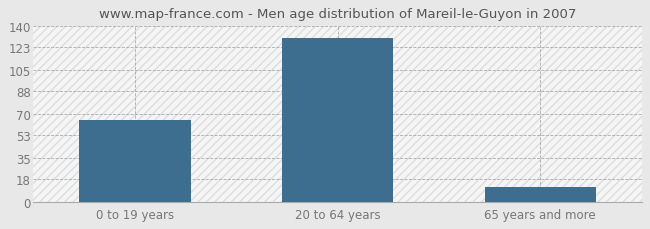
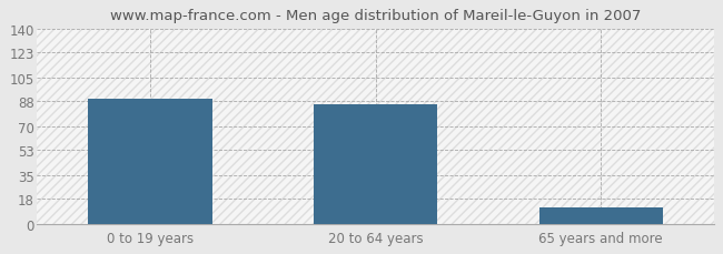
0 to 19 years: 65 -> 90
20 to 64 years: 130 -> 86
